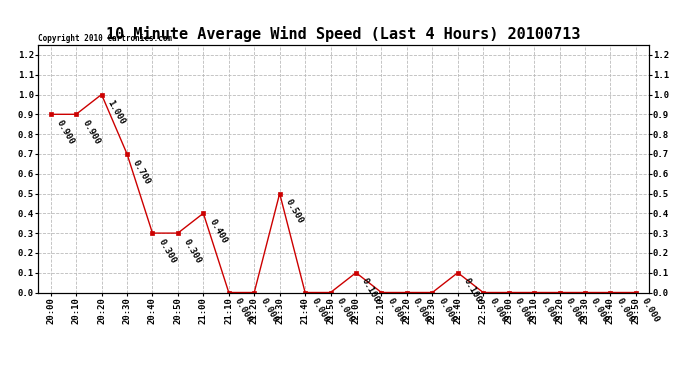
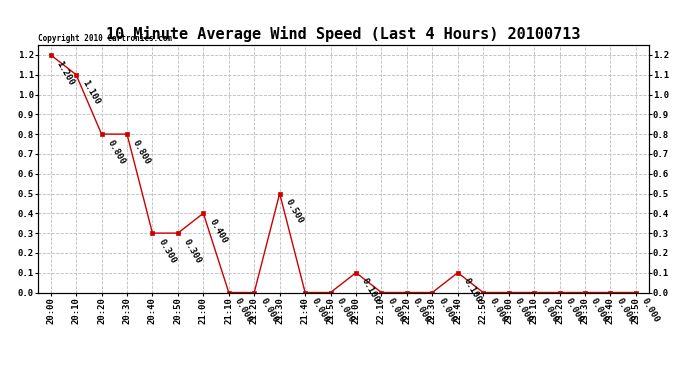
20:00: 0.900 -> 1.200
20:10: 0.900 -> 1.100
20:20: 1.000 -> 0.800
20:30: 0.700 -> 0.800
